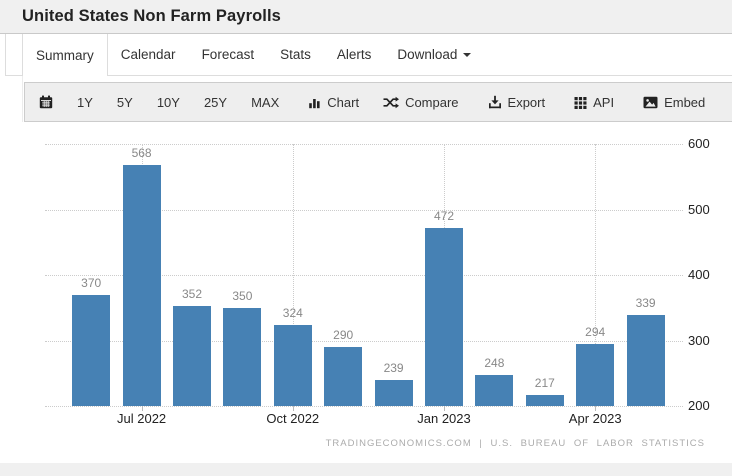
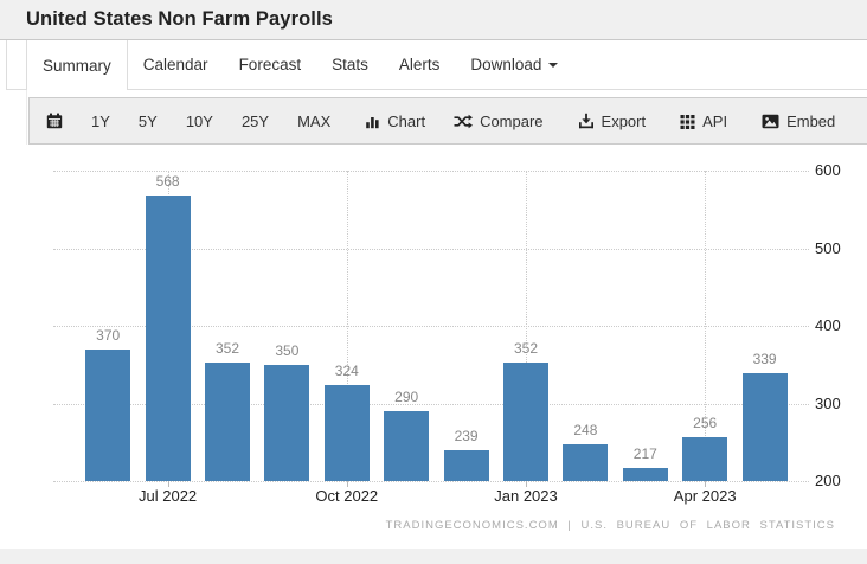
Jan 2023: 472 -> 352
Apr 2023: 294 -> 256
